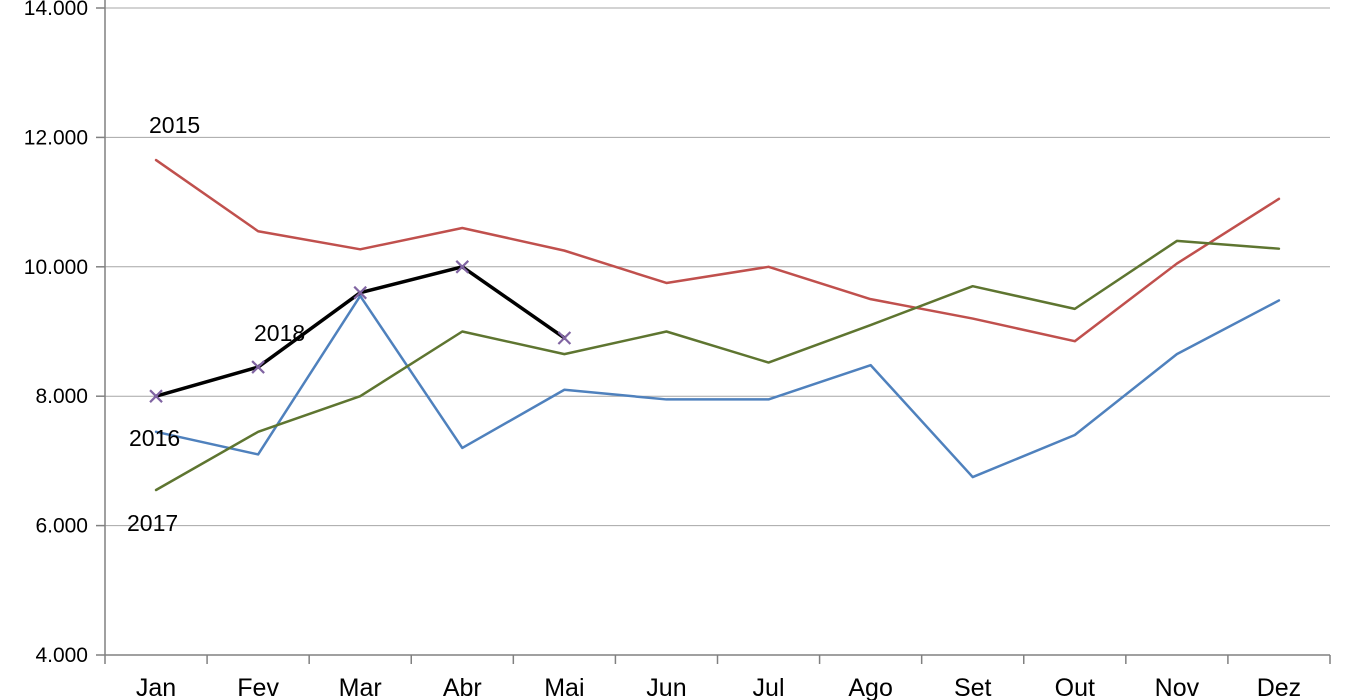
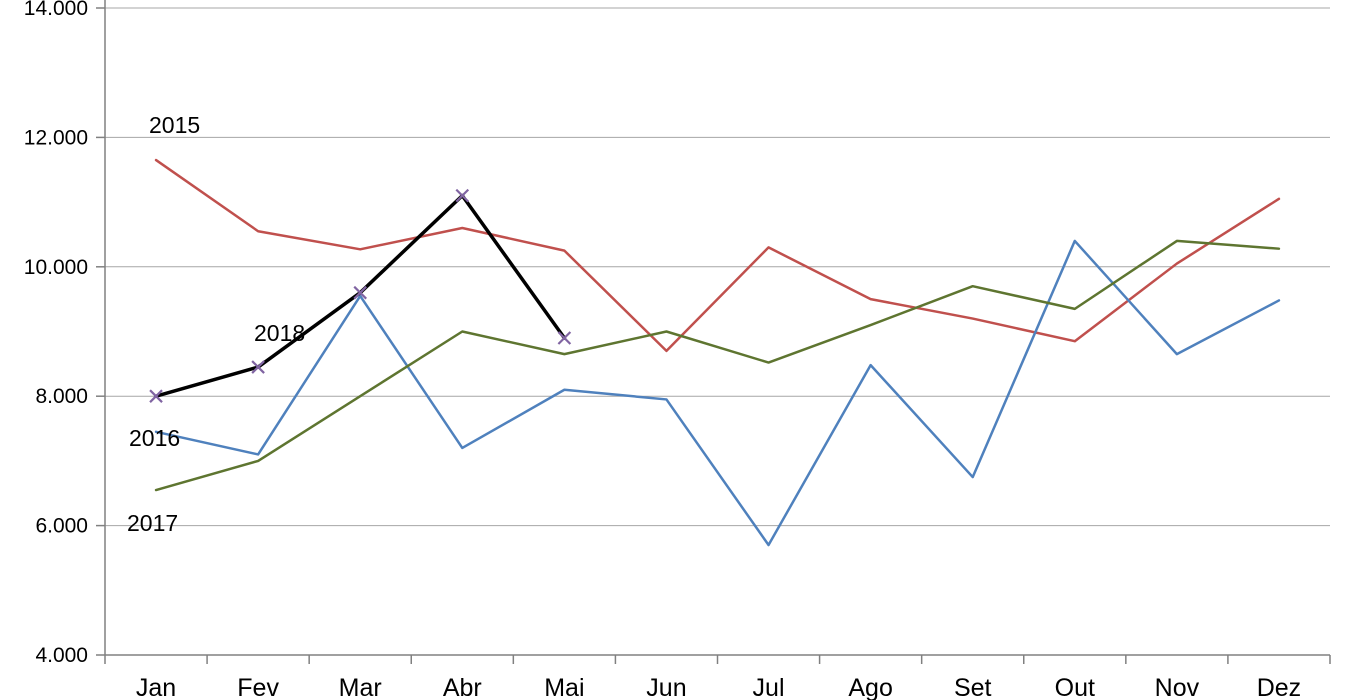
2017/Fev: 7400 -> 7000
2018/Abr: 10000 -> 11100
2015/Jun: 9800 -> 8700
2015/Jul: 10000 -> 10300
2016/Jul: 8000 -> 5700
2016/Out: 7400 -> 10400
